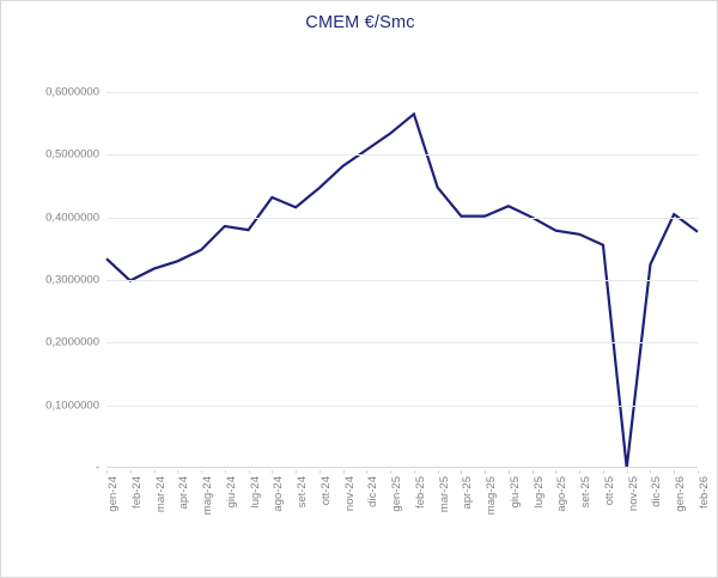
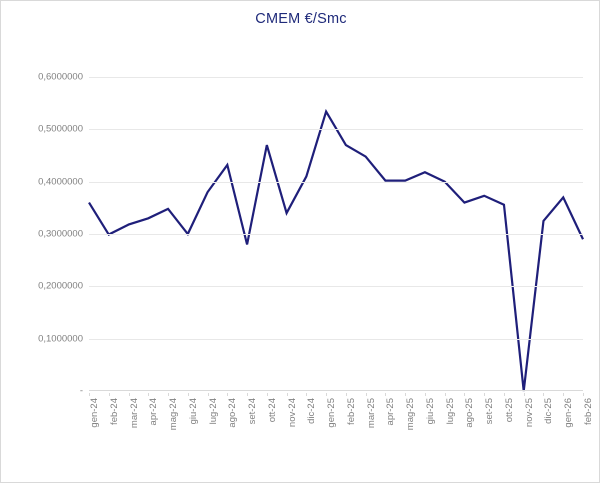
gen-24: 0,33 -> 0,36
giu-24: 0,39 -> 0,30
set-24: 0,42 -> 0,28
ott-24: 0,45 -> 0,47
nov-24: 0,48 -> 0,34
dic-24: 0,51 -> 0,41
feb-25: 0,56 -> 0,47
ago-25: 0,38 -> 0,36
gen-26: 0,41 -> 0,37
feb-26: 0,38 -> 0,29
